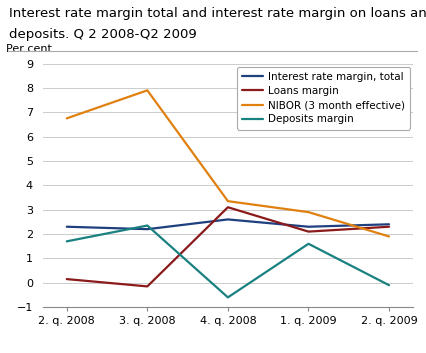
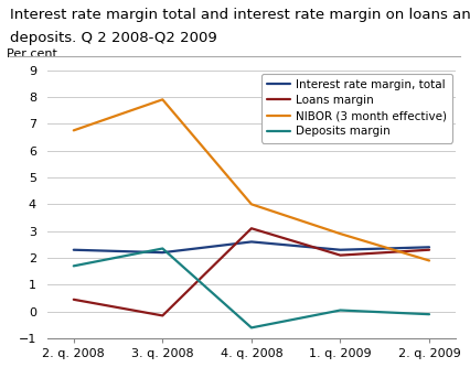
Loans margin/2. q. 2008: 0.15 -> 0.45
NIBOR (3 month effective)/4. q. 2008: 3.35 -> 4.00
Deposits margin/1. q. 2009: 1.60 -> 0.05
